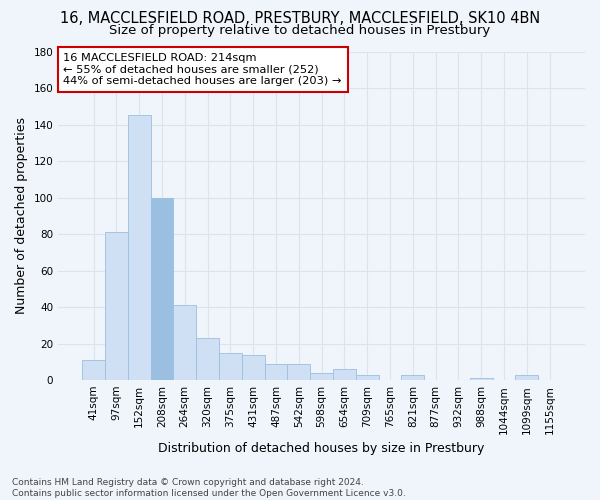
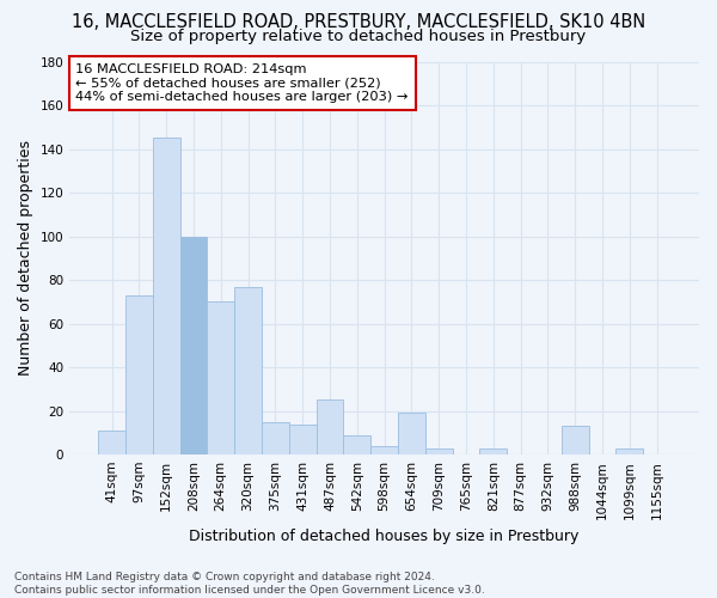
97sqm: 81 -> 73
264sqm: 41 -> 70
320sqm: 23 -> 77
487sqm: 9 -> 25
654sqm: 6 -> 19
988sqm: 1 -> 13
